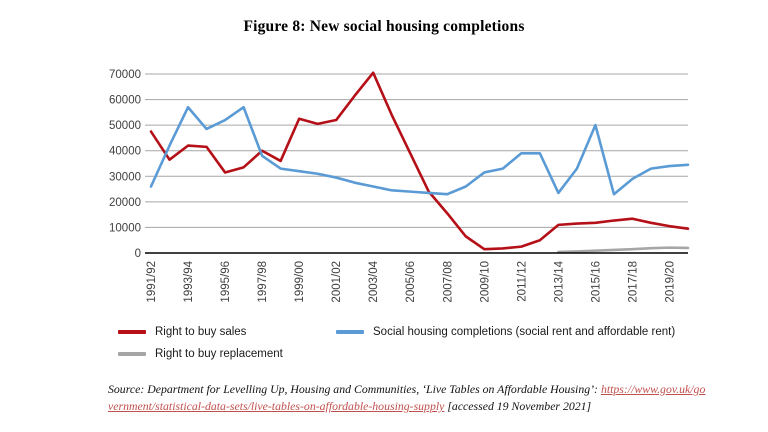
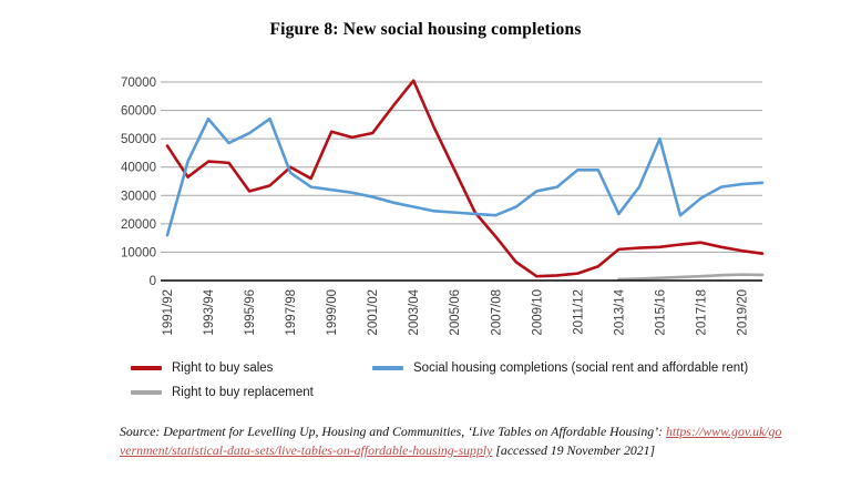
Social housing completions (social rent and affordable rent)/1991/92: 26000 -> 16000
